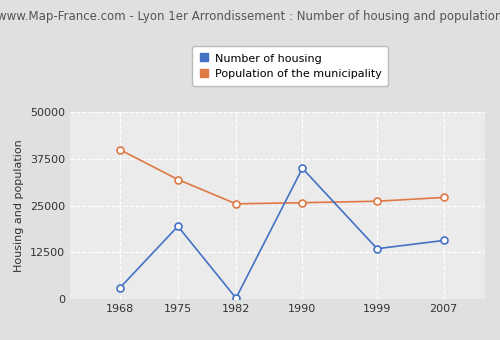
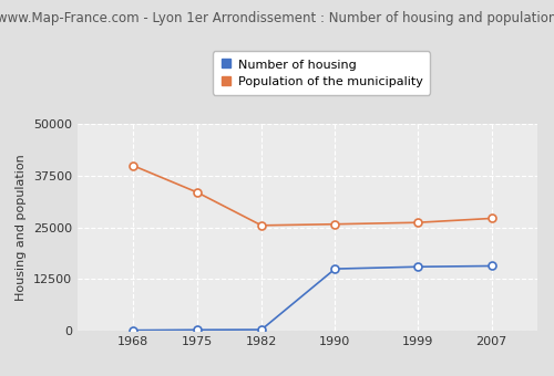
Number of housing/1968: 3000 -> 200
Number of housing/1975: 19500 -> 200
Population of the municipality/1975: 32000 -> 33500
Number of housing/1990: 35000 -> 15000
Number of housing/1999: 13500 -> 15500
